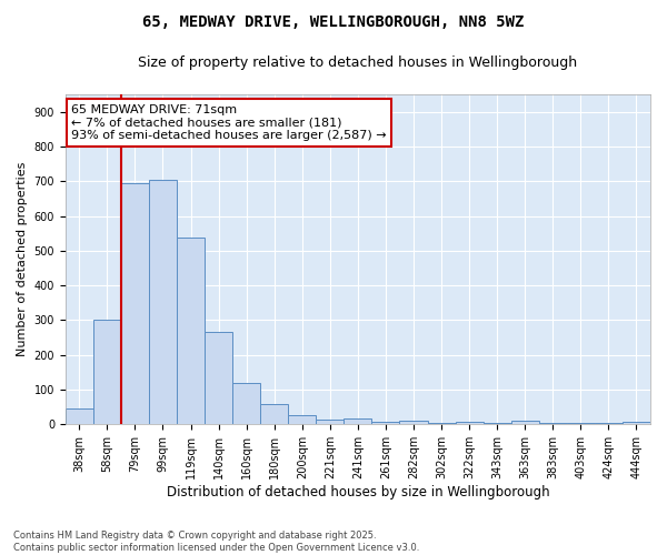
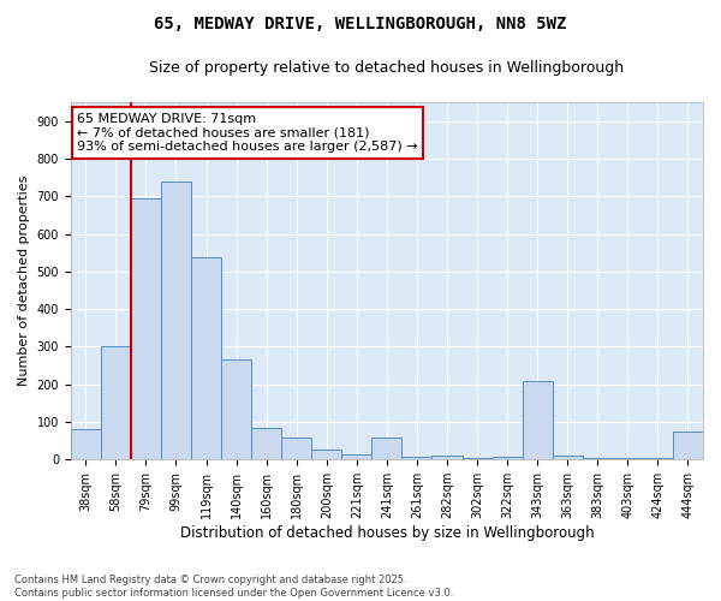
38sqm: 47 -> 80
99sqm: 705 -> 740
160sqm: 120 -> 85
241sqm: 18 -> 60
343sqm: 5 -> 210
444sqm: 8 -> 75
